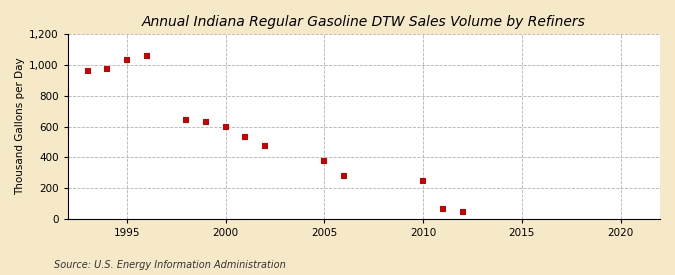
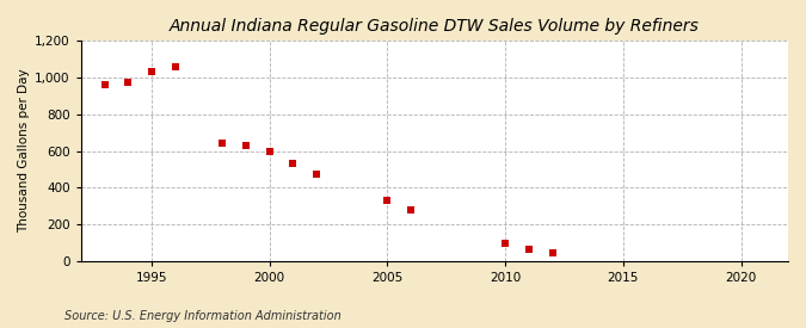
2005: 380 -> 330
2010: 250 -> 100
